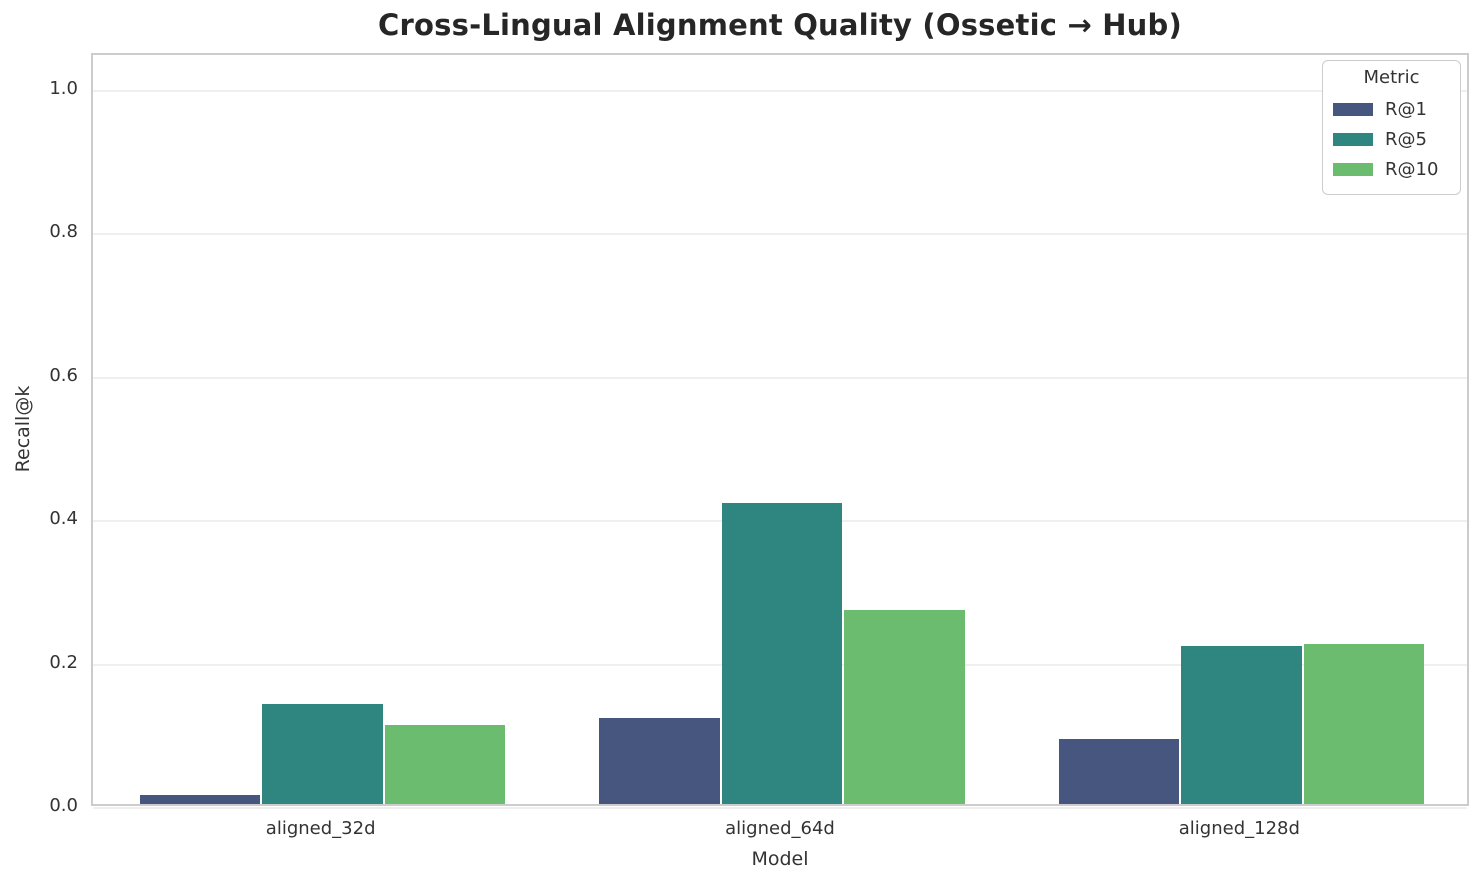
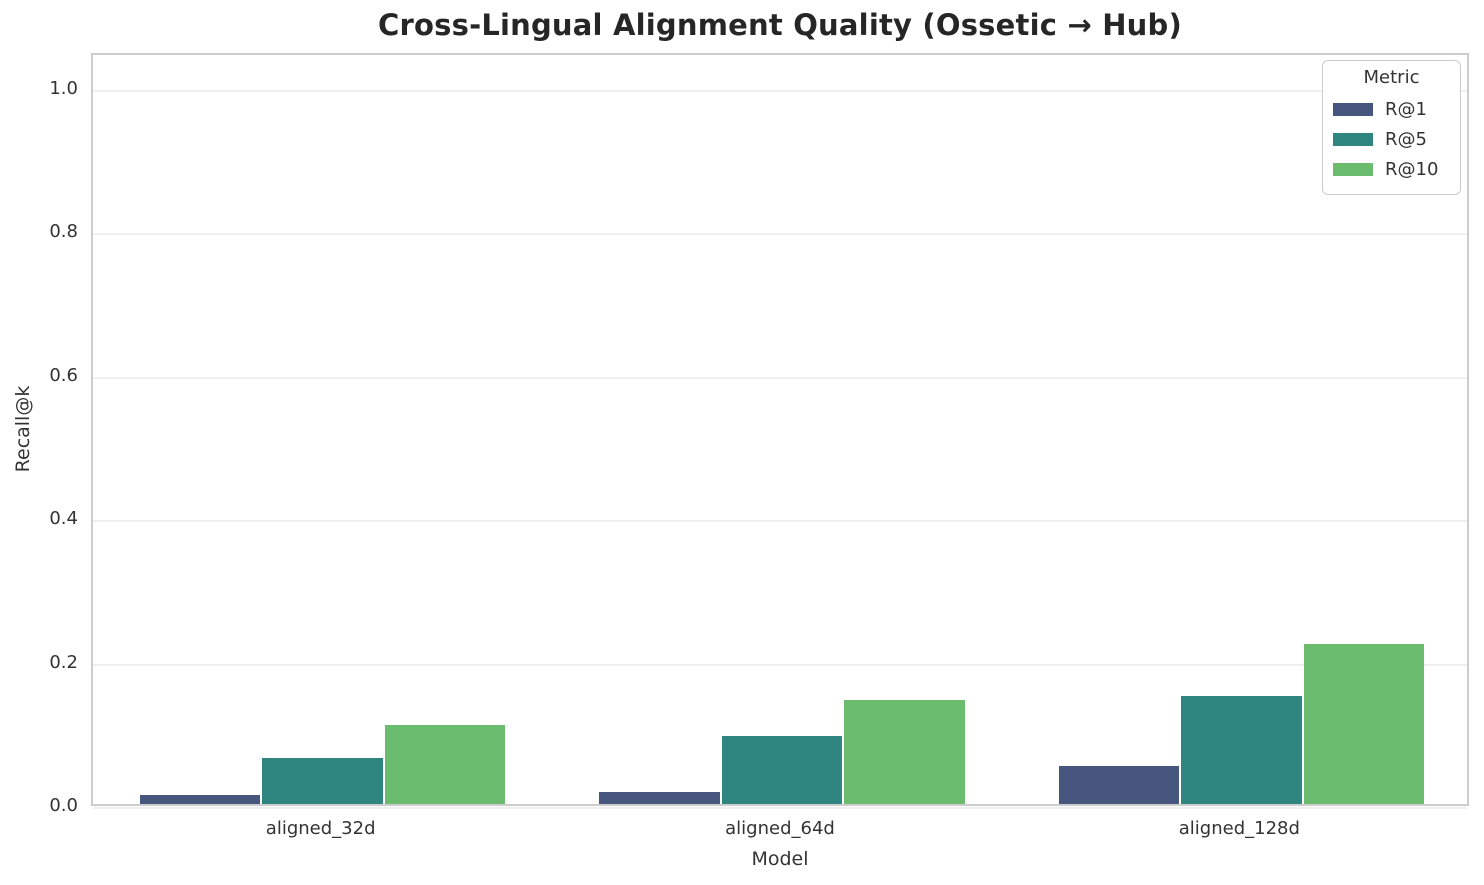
R@5/aligned_32d: 0.14 -> 0.06
R@1/aligned_64d: 0.12 -> 0.02
R@5/aligned_64d: 0.42 -> 0.10
R@10/aligned_64d: 0.27 -> 0.14
R@1/aligned_128d: 0.09 -> 0.05
R@5/aligned_128d: 0.22 -> 0.15
